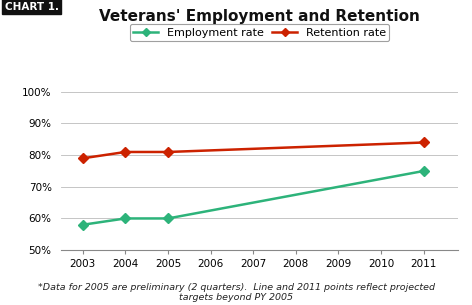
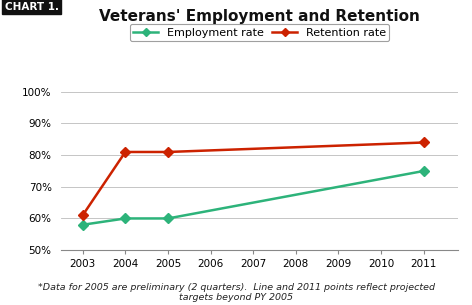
Retention rate/2003: 79% -> 61%
